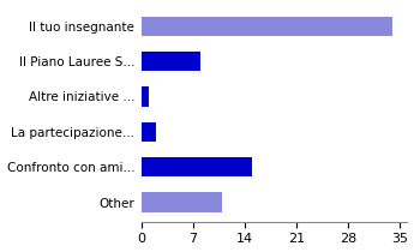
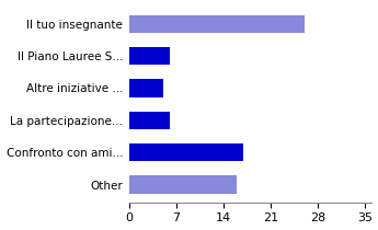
Il tuo insegnante: 34 -> 26
Il Piano Lauree S...: 8 -> 6
Altre iniziative ...: 1 -> 5
La partecipazione...: 2 -> 6
Confronto con ami...: 15 -> 17
Other: 11 -> 16
